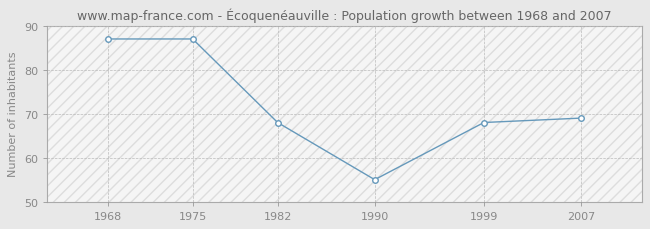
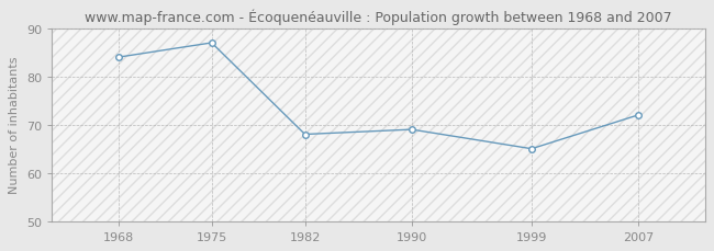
1968: 87 -> 84
1990: 55 -> 69
1999: 68 -> 65
2007: 69 -> 72
